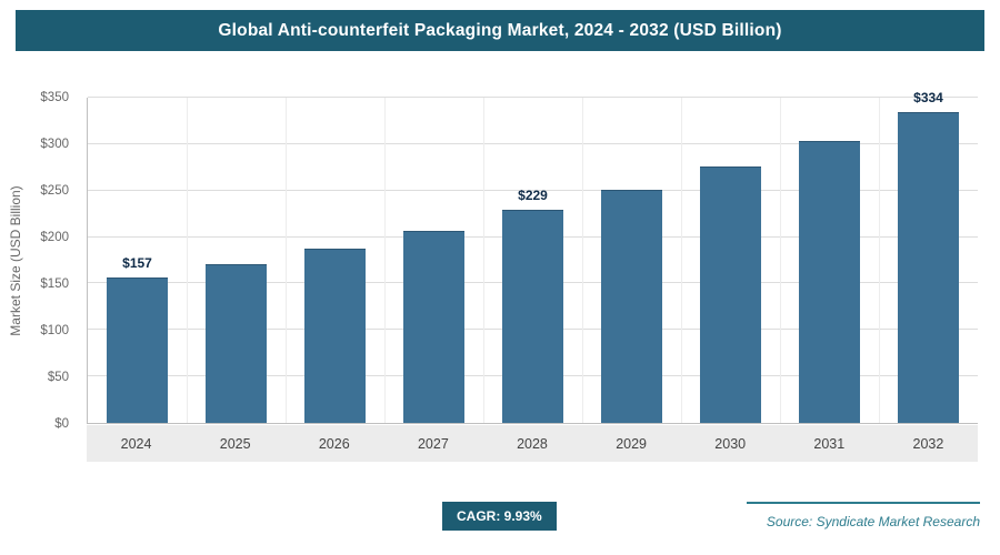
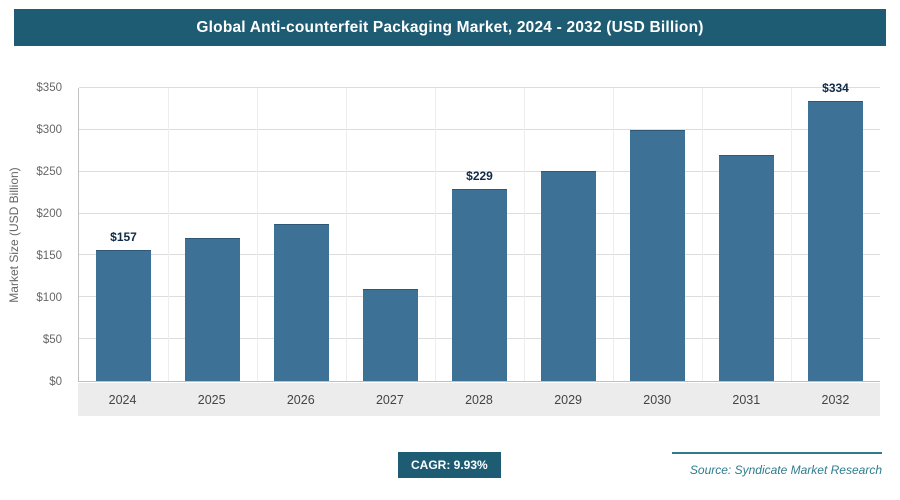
2027: $210 -> $110
2030: $280 -> $300
2031: $300 -> $270
